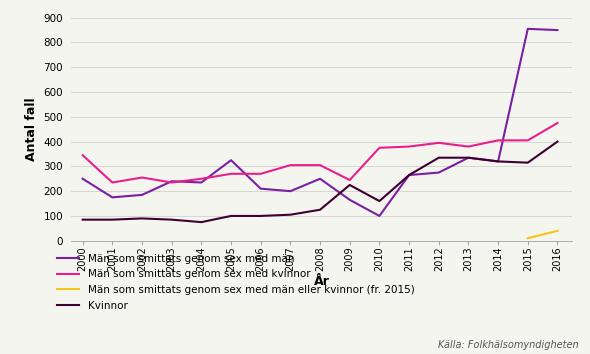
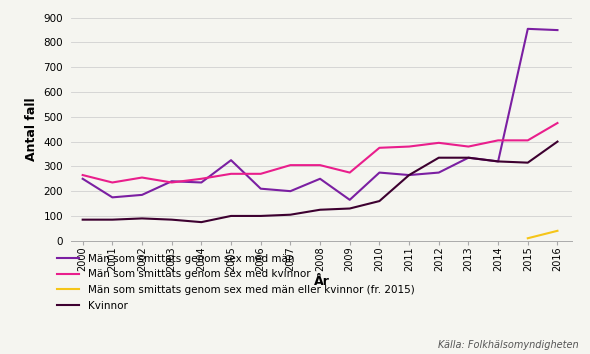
Män som smittats genom sex med kvinnor/2000: 345 -> 265
Män som smittats genom sex med kvinnor/2009: 245 -> 275
Kvinnor/2009: 225 -> 130
Män som smittats genom sex med män/2010: 100 -> 275
